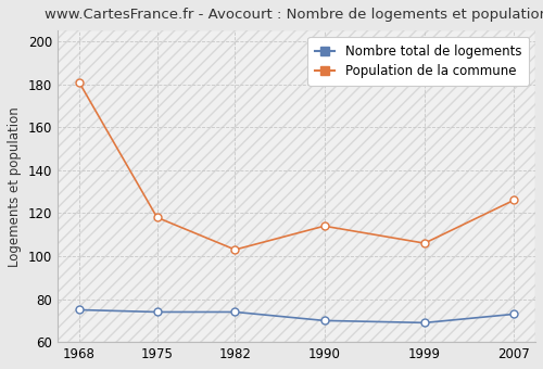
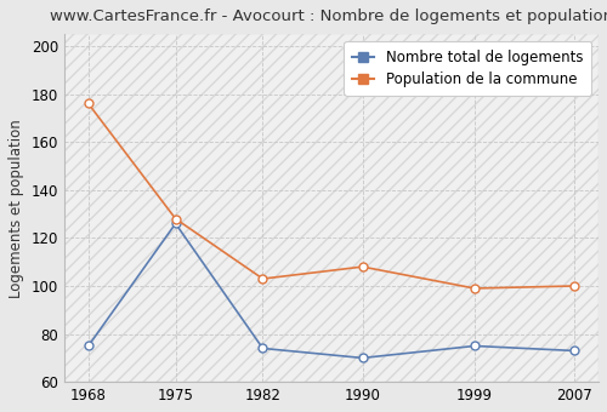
Population de la commune/1968: 181 -> 176
Nombre total de logements/1975: 74 -> 126
Population de la commune/1975: 118 -> 128
Population de la commune/1990: 114 -> 108
Nombre total de logements/1999: 69 -> 75
Population de la commune/1999: 106 -> 99
Population de la commune/2007: 126 -> 100
